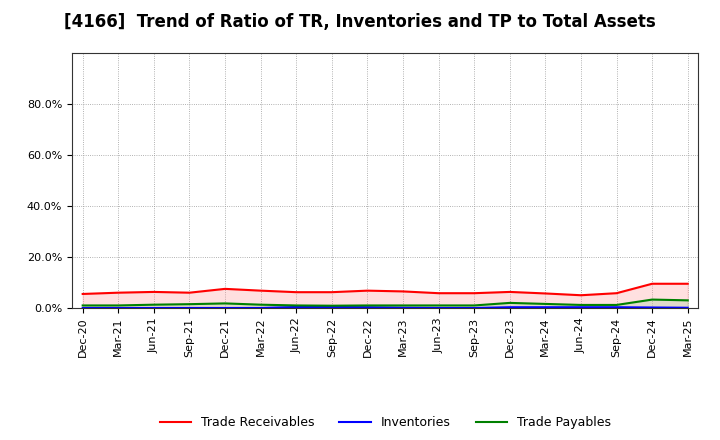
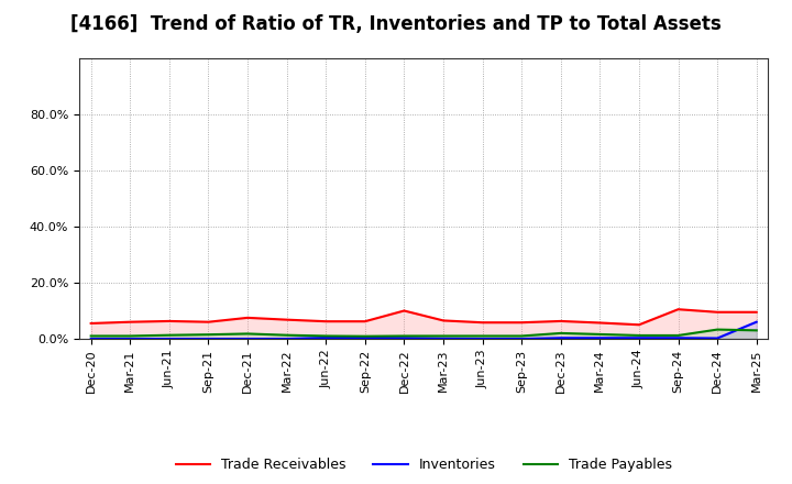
Trade Receivables/Dec-22: 6.8% -> 10.0%
Trade Receivables/Sep-24: 5.8% -> 10.5%
Inventories/Mar-25: 0.1% -> 6.0%
